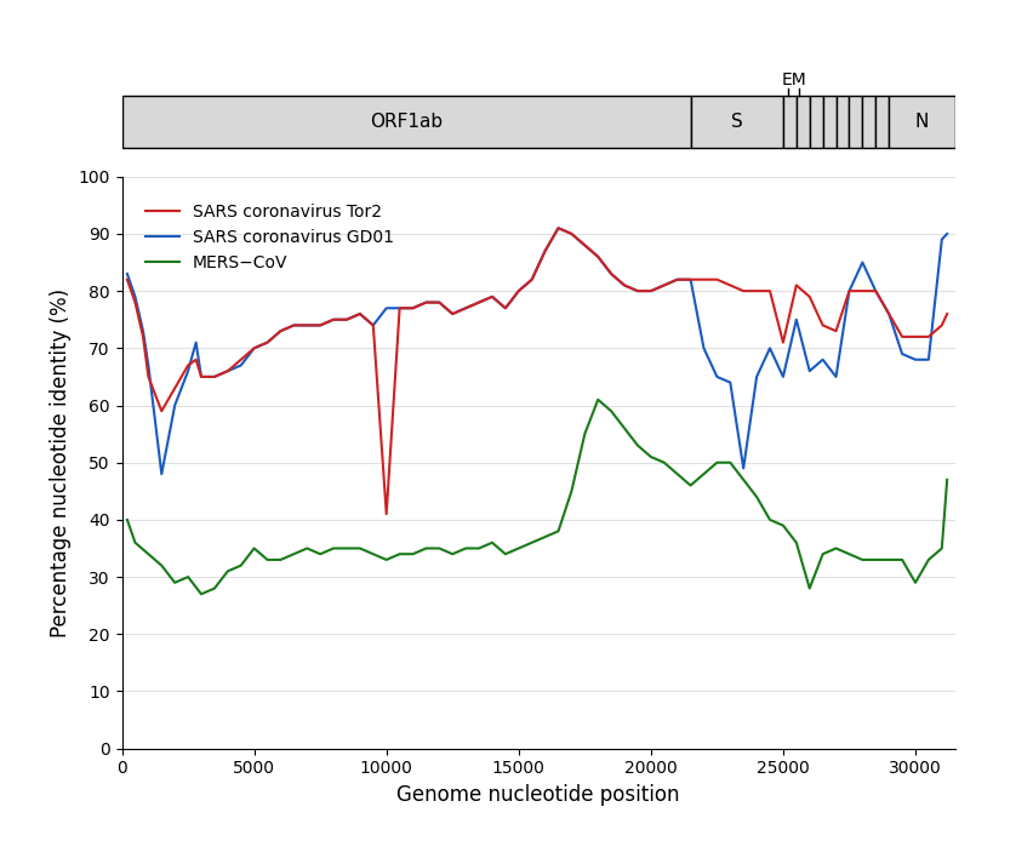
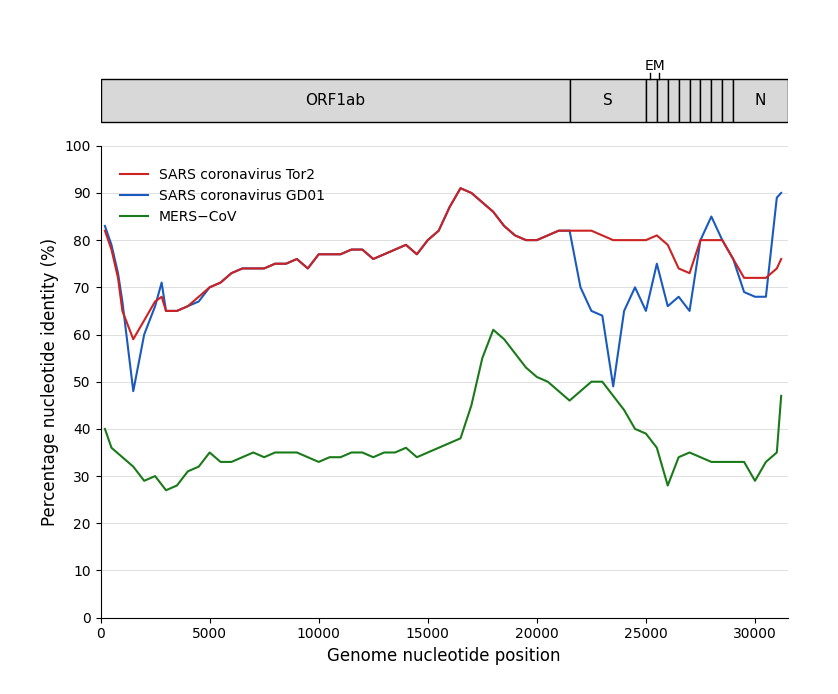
SARS coronavirus Tor2/10000: 41 -> 77
SARS coronavirus Tor2/25000: 71 -> 80
